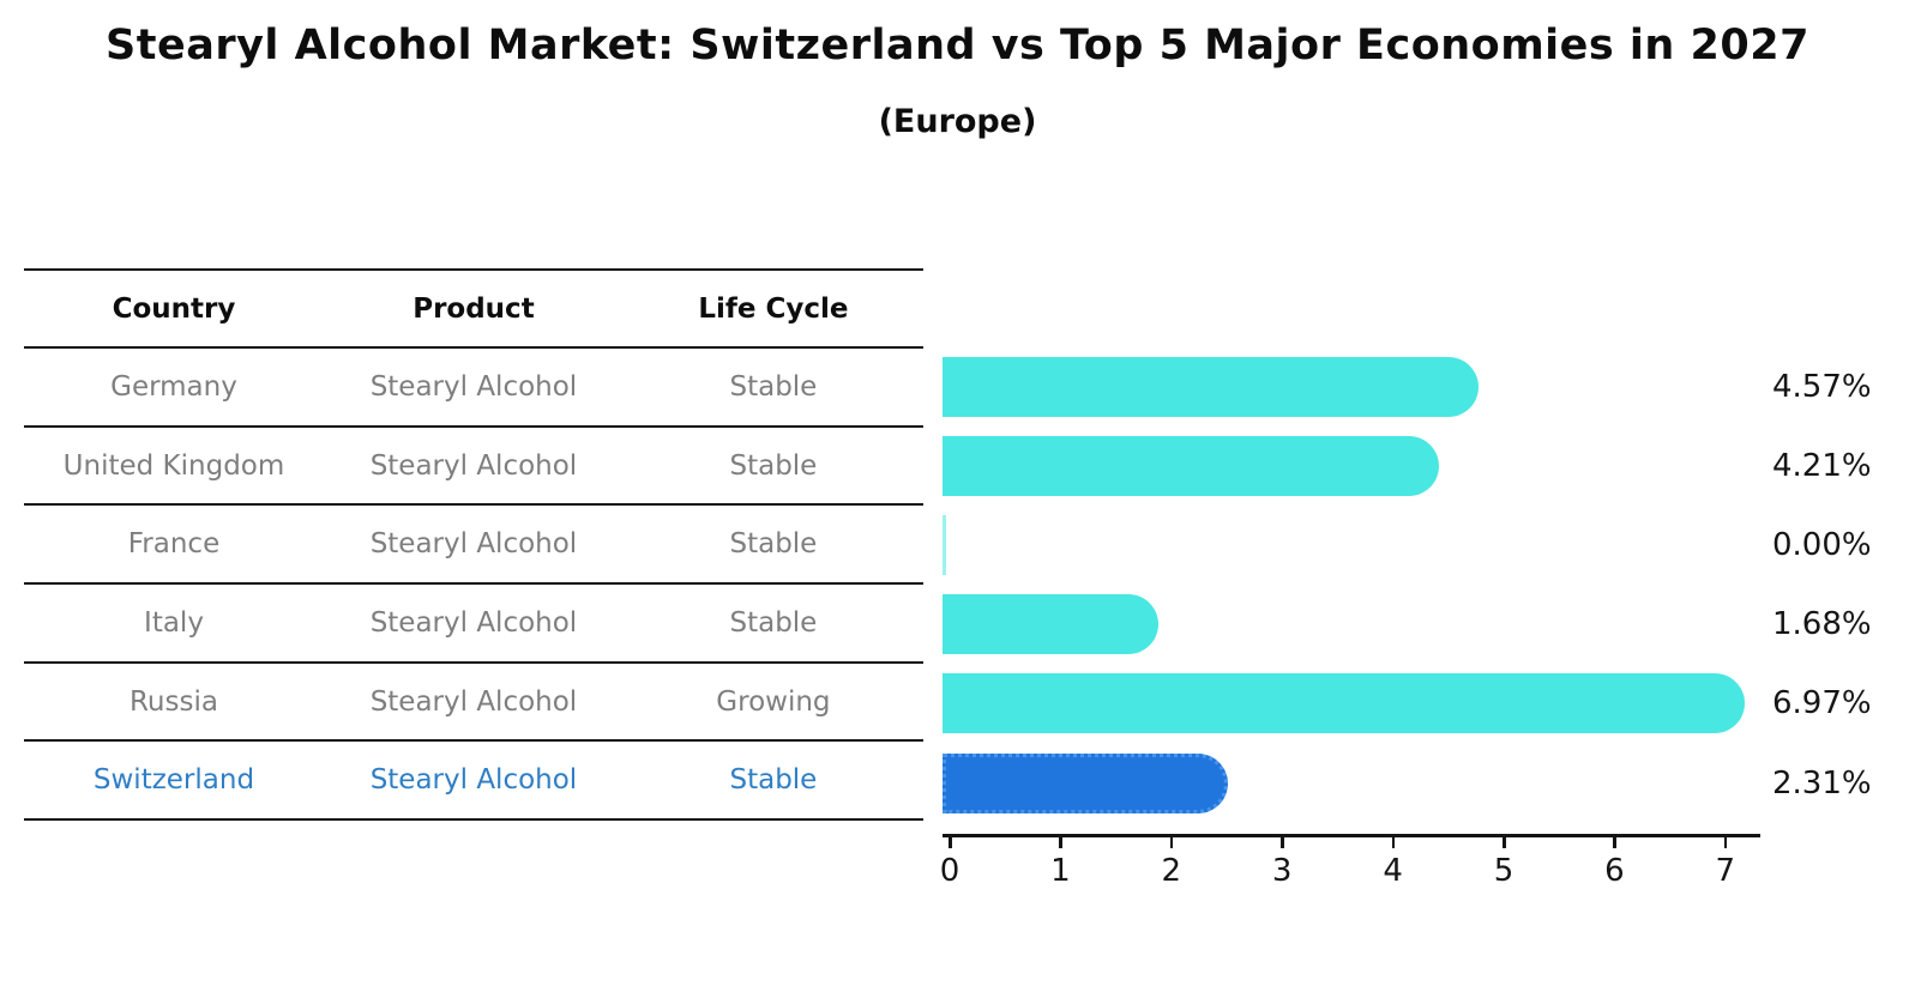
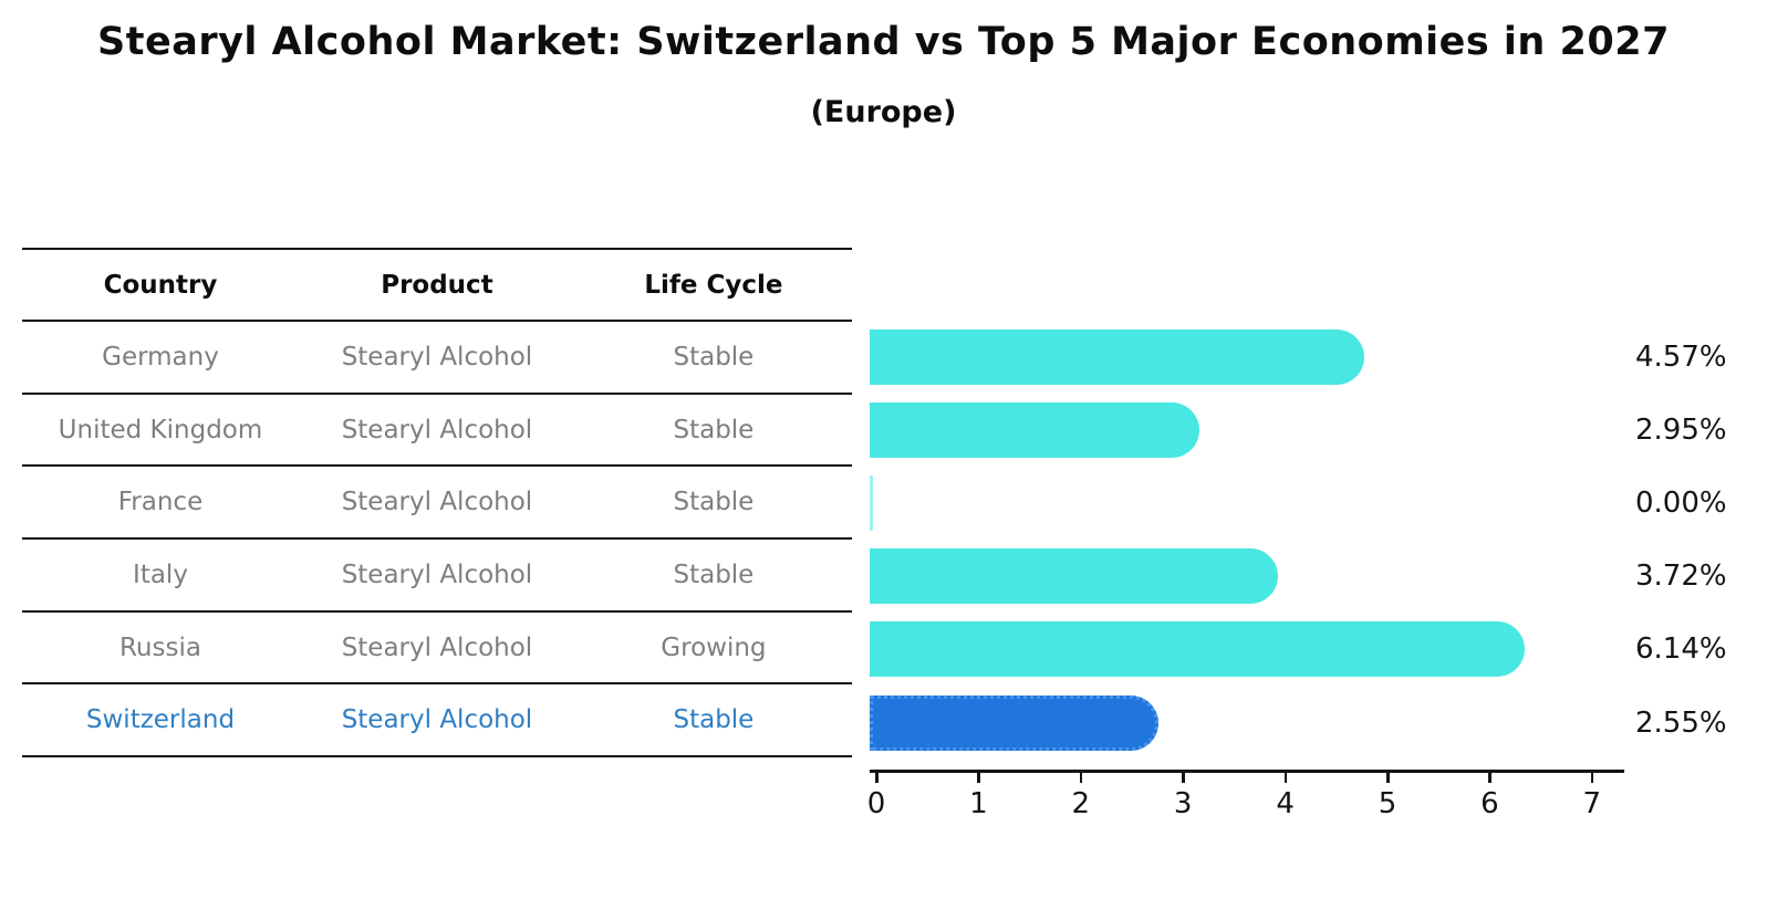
United Kingdom: 4.21% -> 2.95%
Italy: 1.68% -> 3.72%
Russia: 6.97% -> 6.14%
Switzerland: 2.31% -> 2.55%
